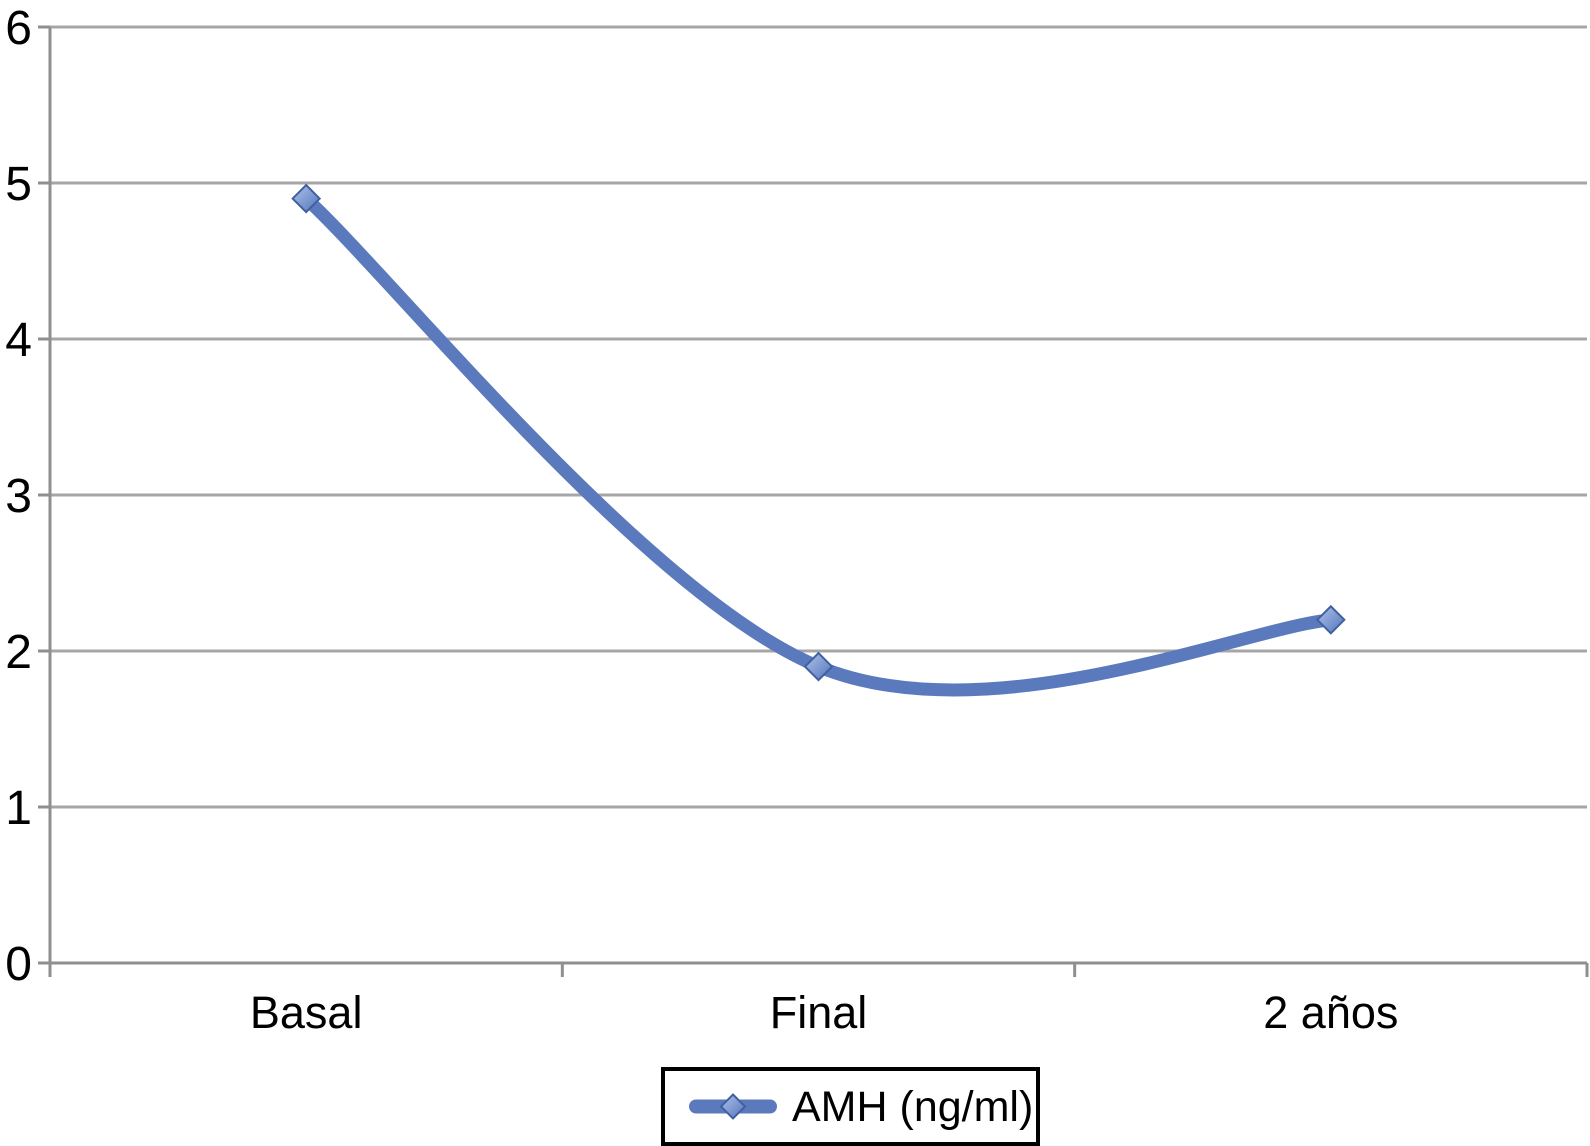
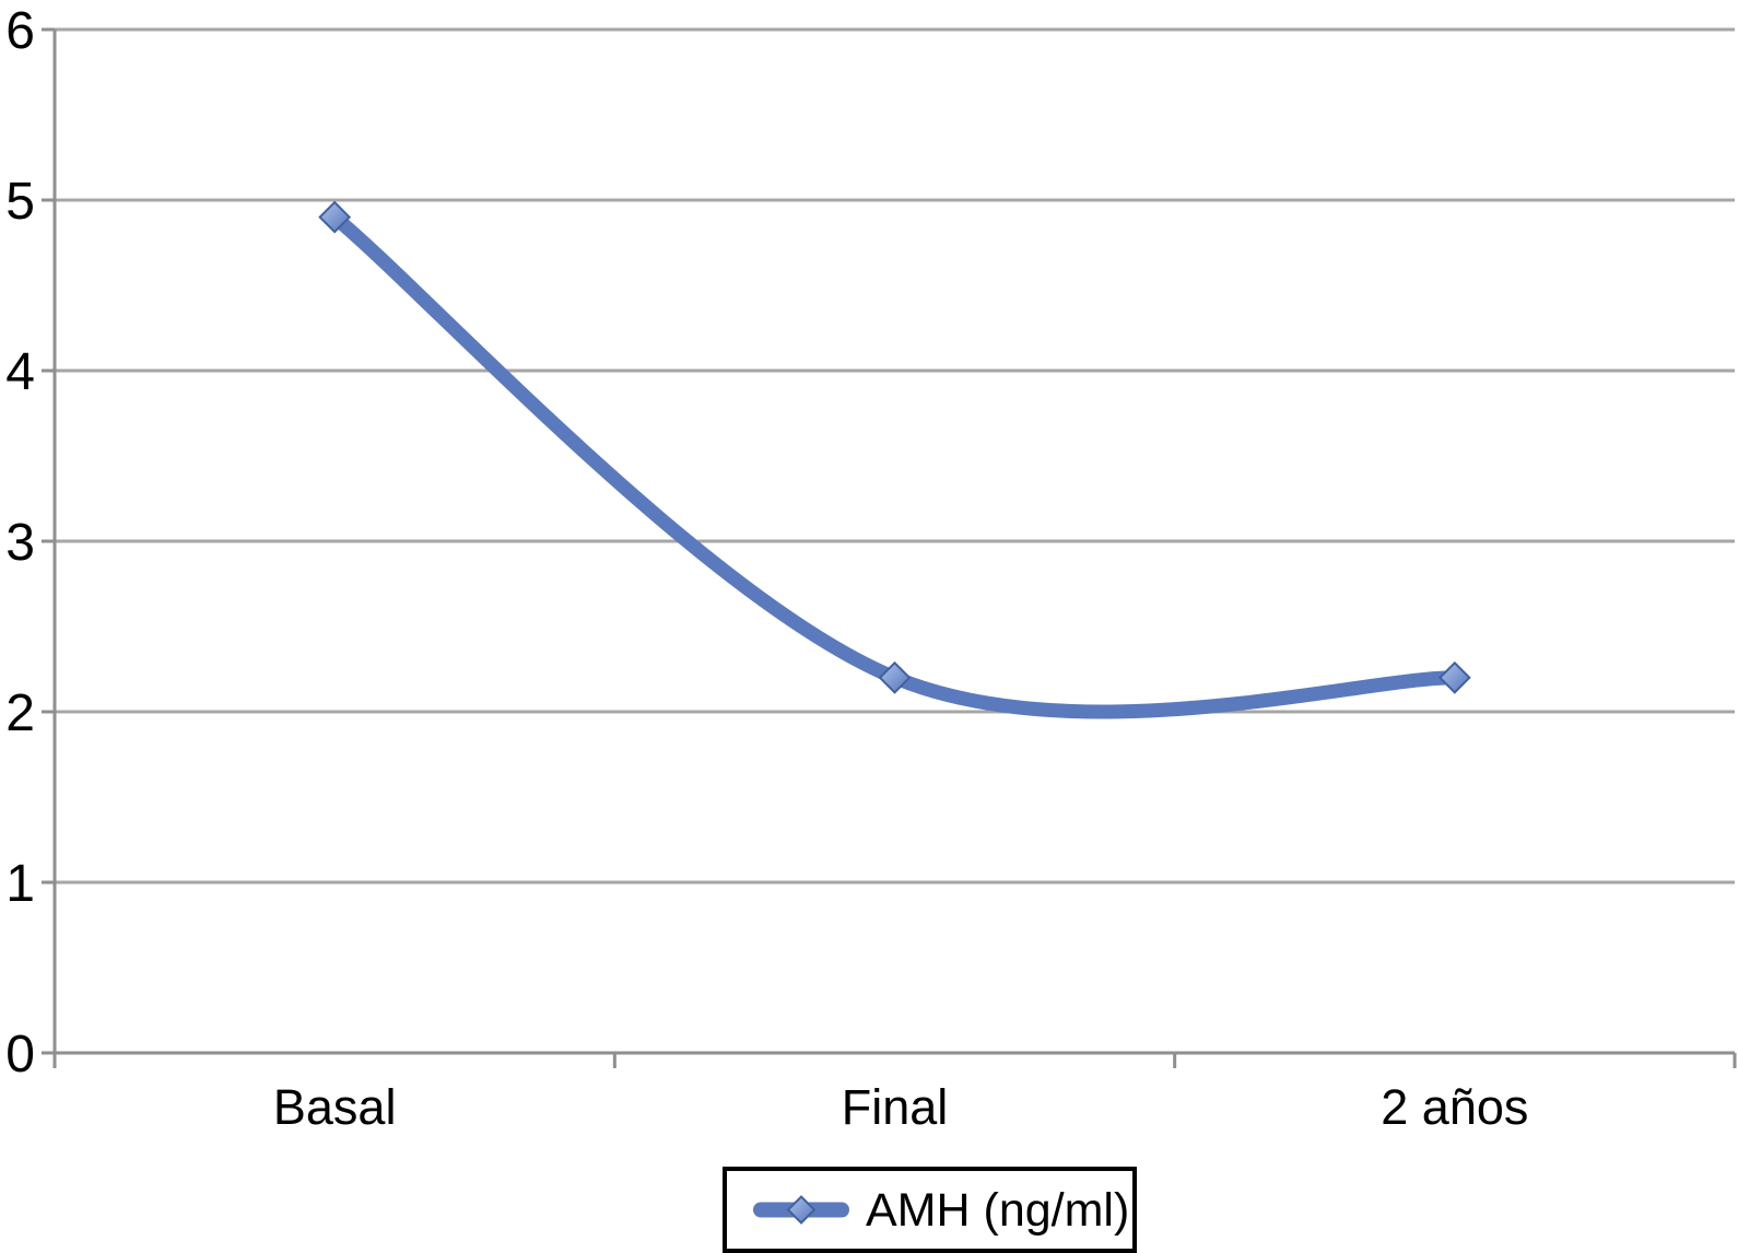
Final: 1.9 -> 2.2
